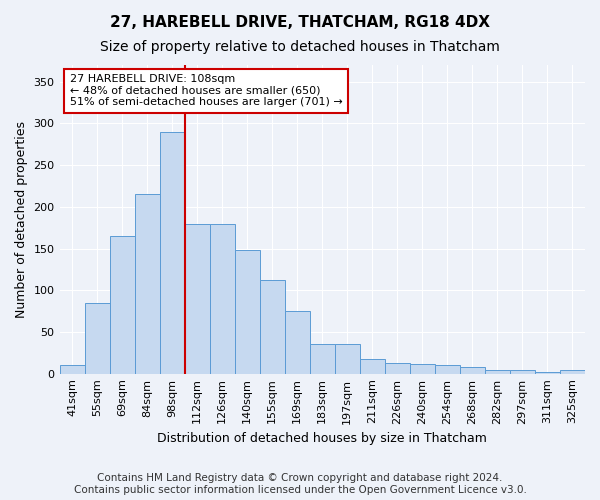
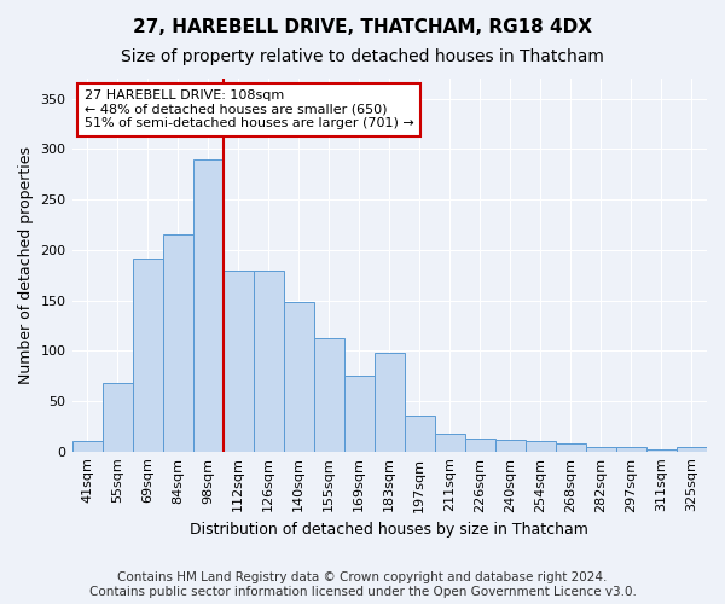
55sqm: 85 -> 68
69sqm: 165 -> 192
183sqm: 36 -> 98
